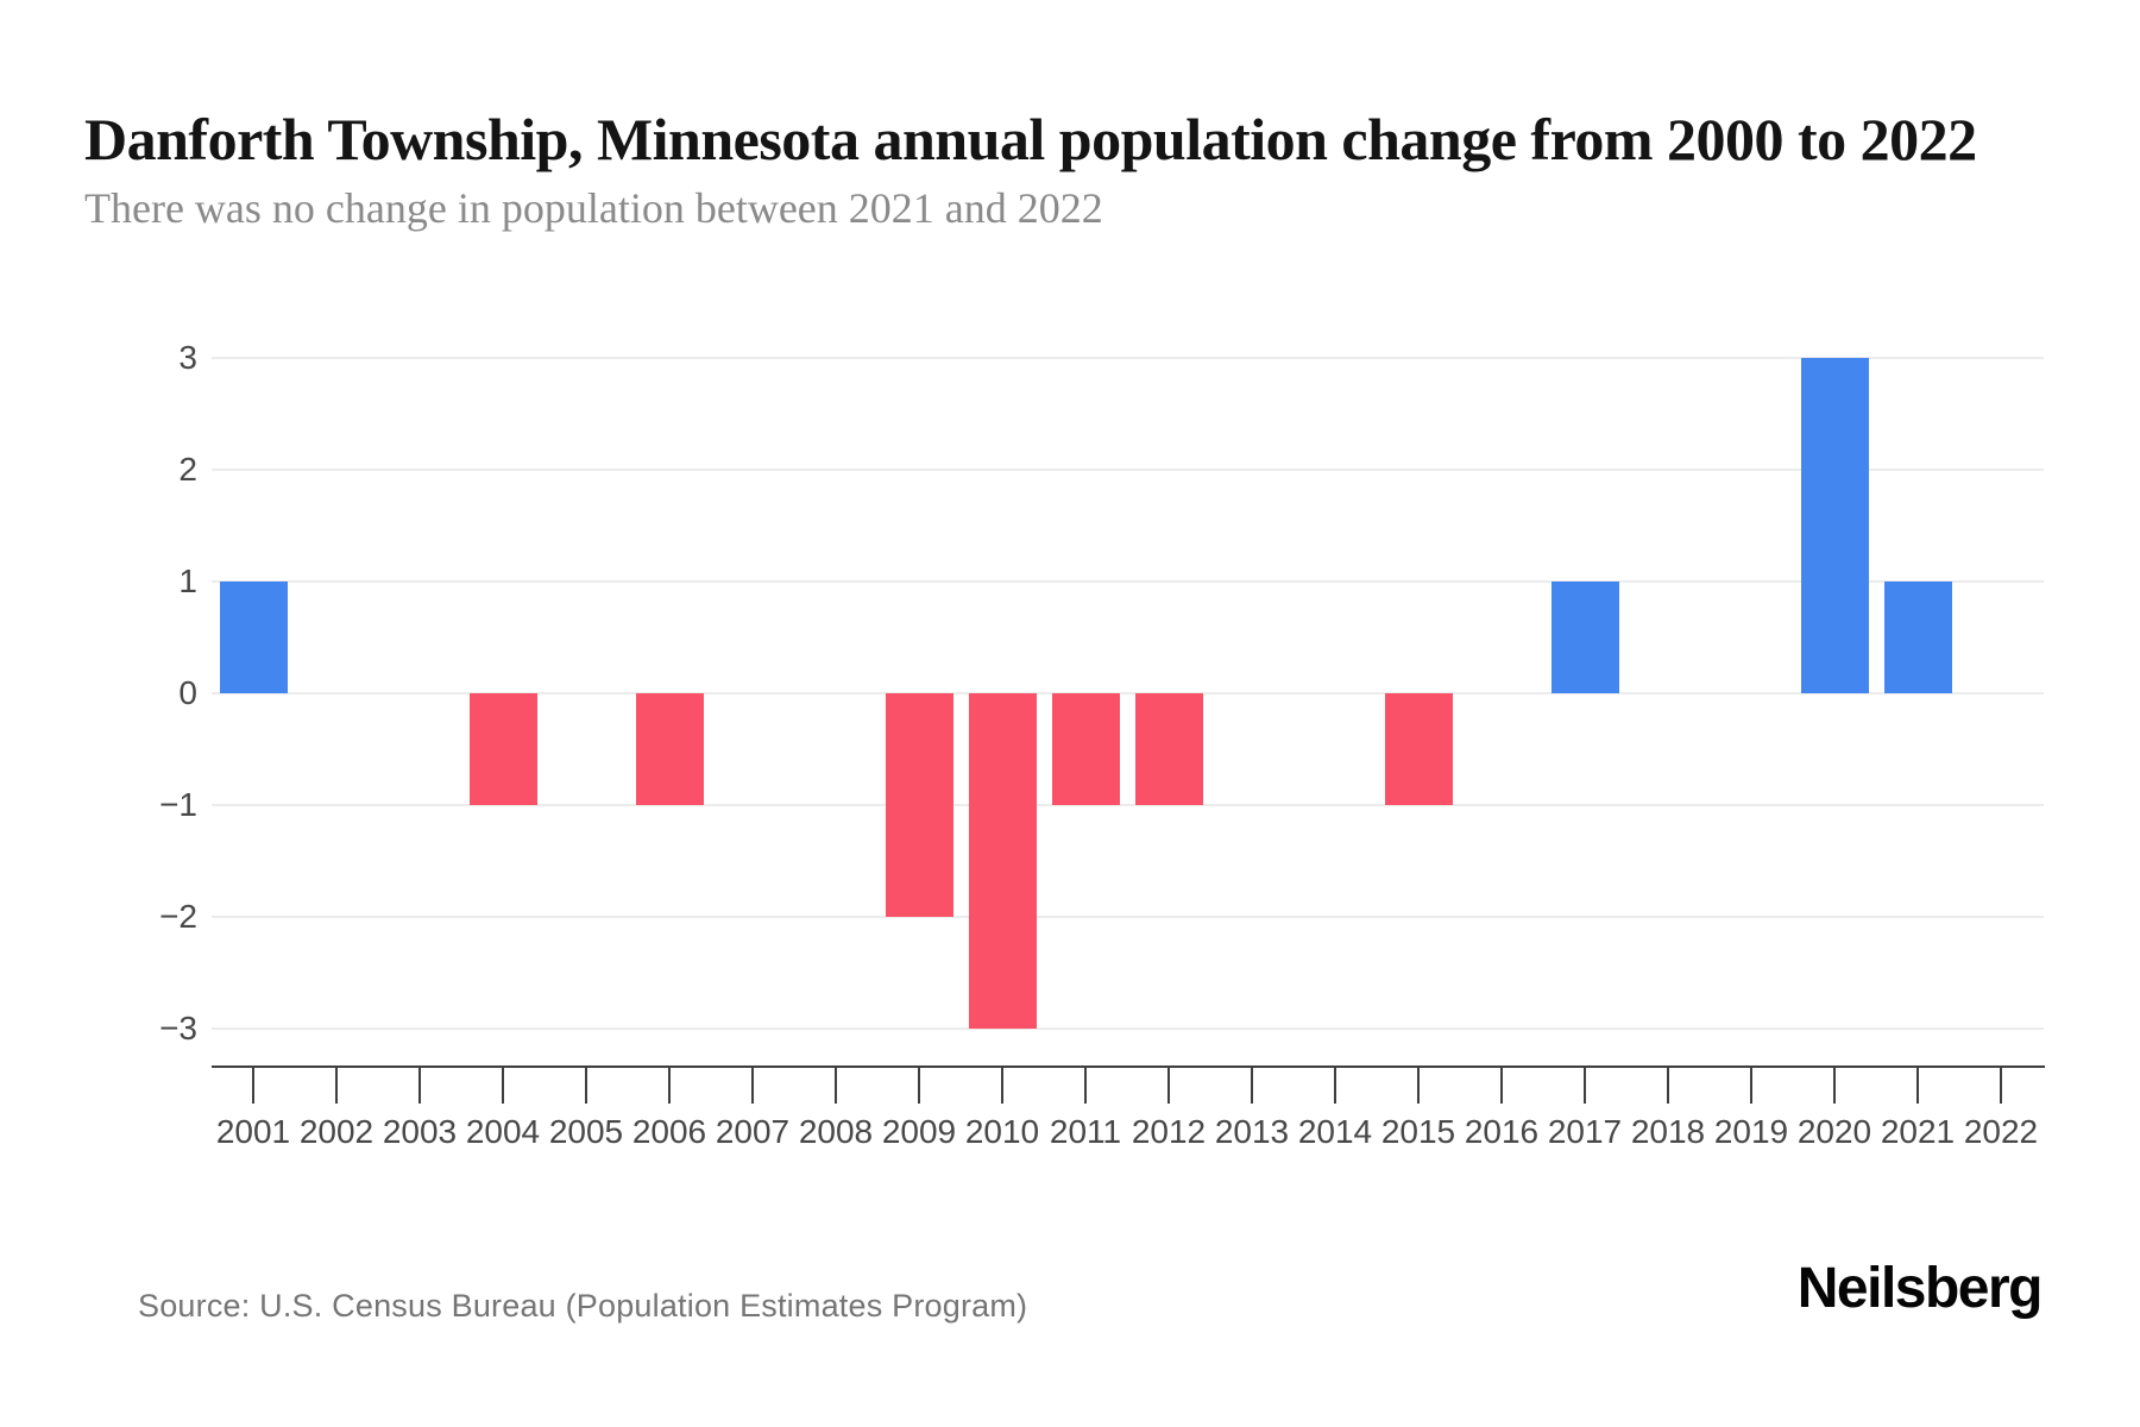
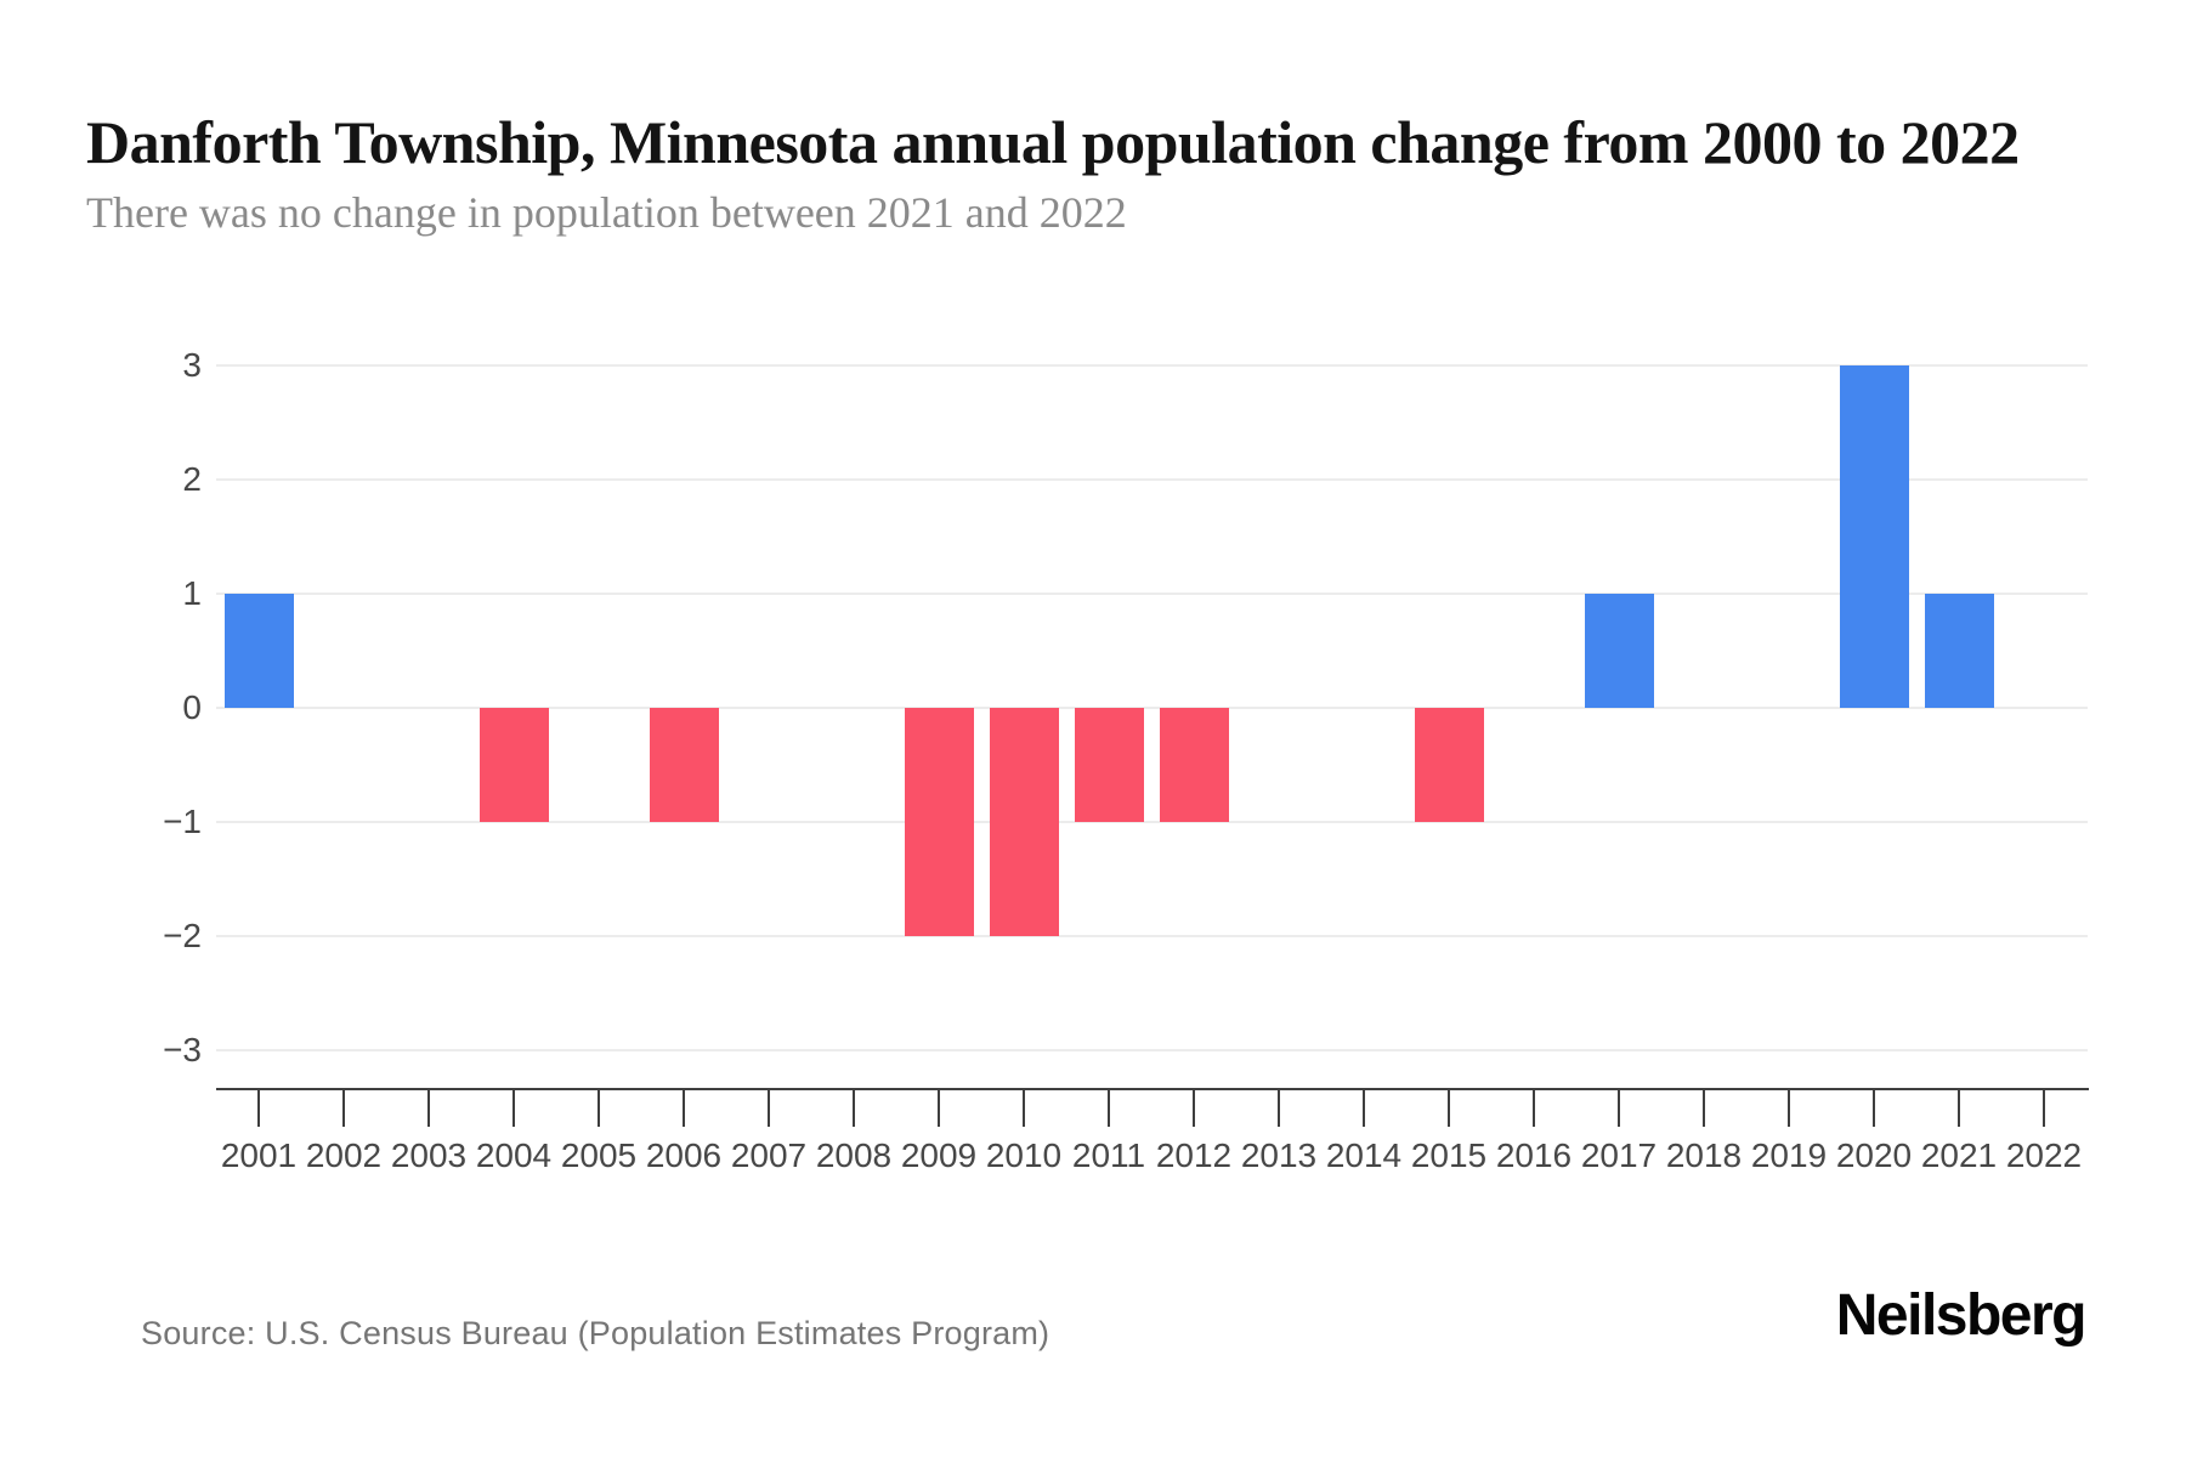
2010: -3 -> -2
